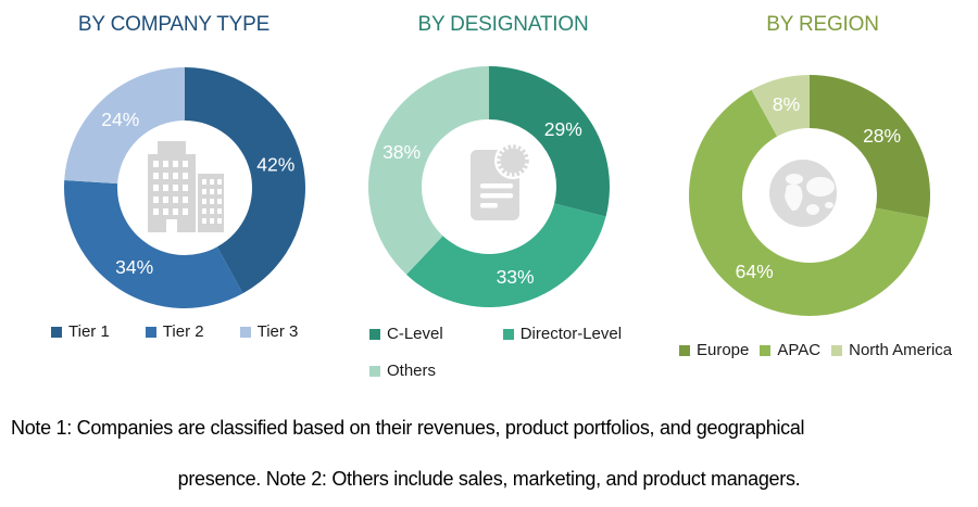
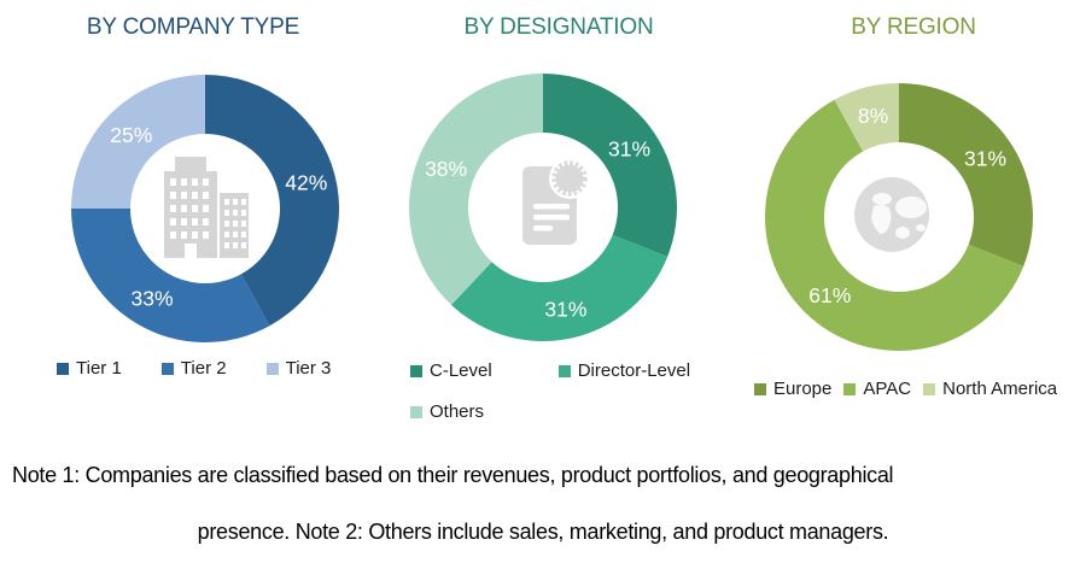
BY COMPANY TYPE/Tier 2: 34% -> 33%
BY COMPANY TYPE/Tier 3: 24% -> 25%
BY DESIGNATION/C-Level: 29% -> 31%
BY DESIGNATION/Director-Level: 33% -> 31%
BY REGION/Europe: 28% -> 31%
BY REGION/APAC: 64% -> 61%
